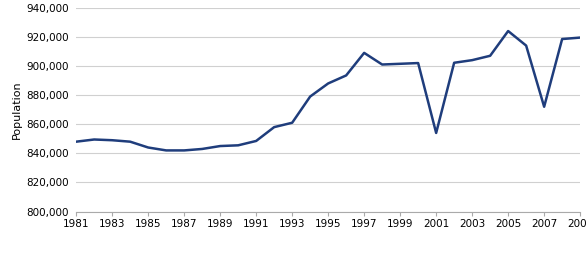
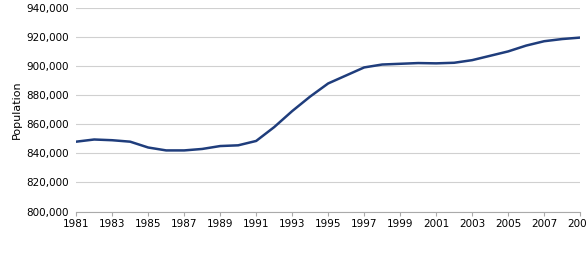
1993: 861,000 -> 869,000
1997: 909,000 -> 899,000
2001: 854,000 -> 902,000
2005: 924,000 -> 910,000
2007: 872,000 -> 917,000
